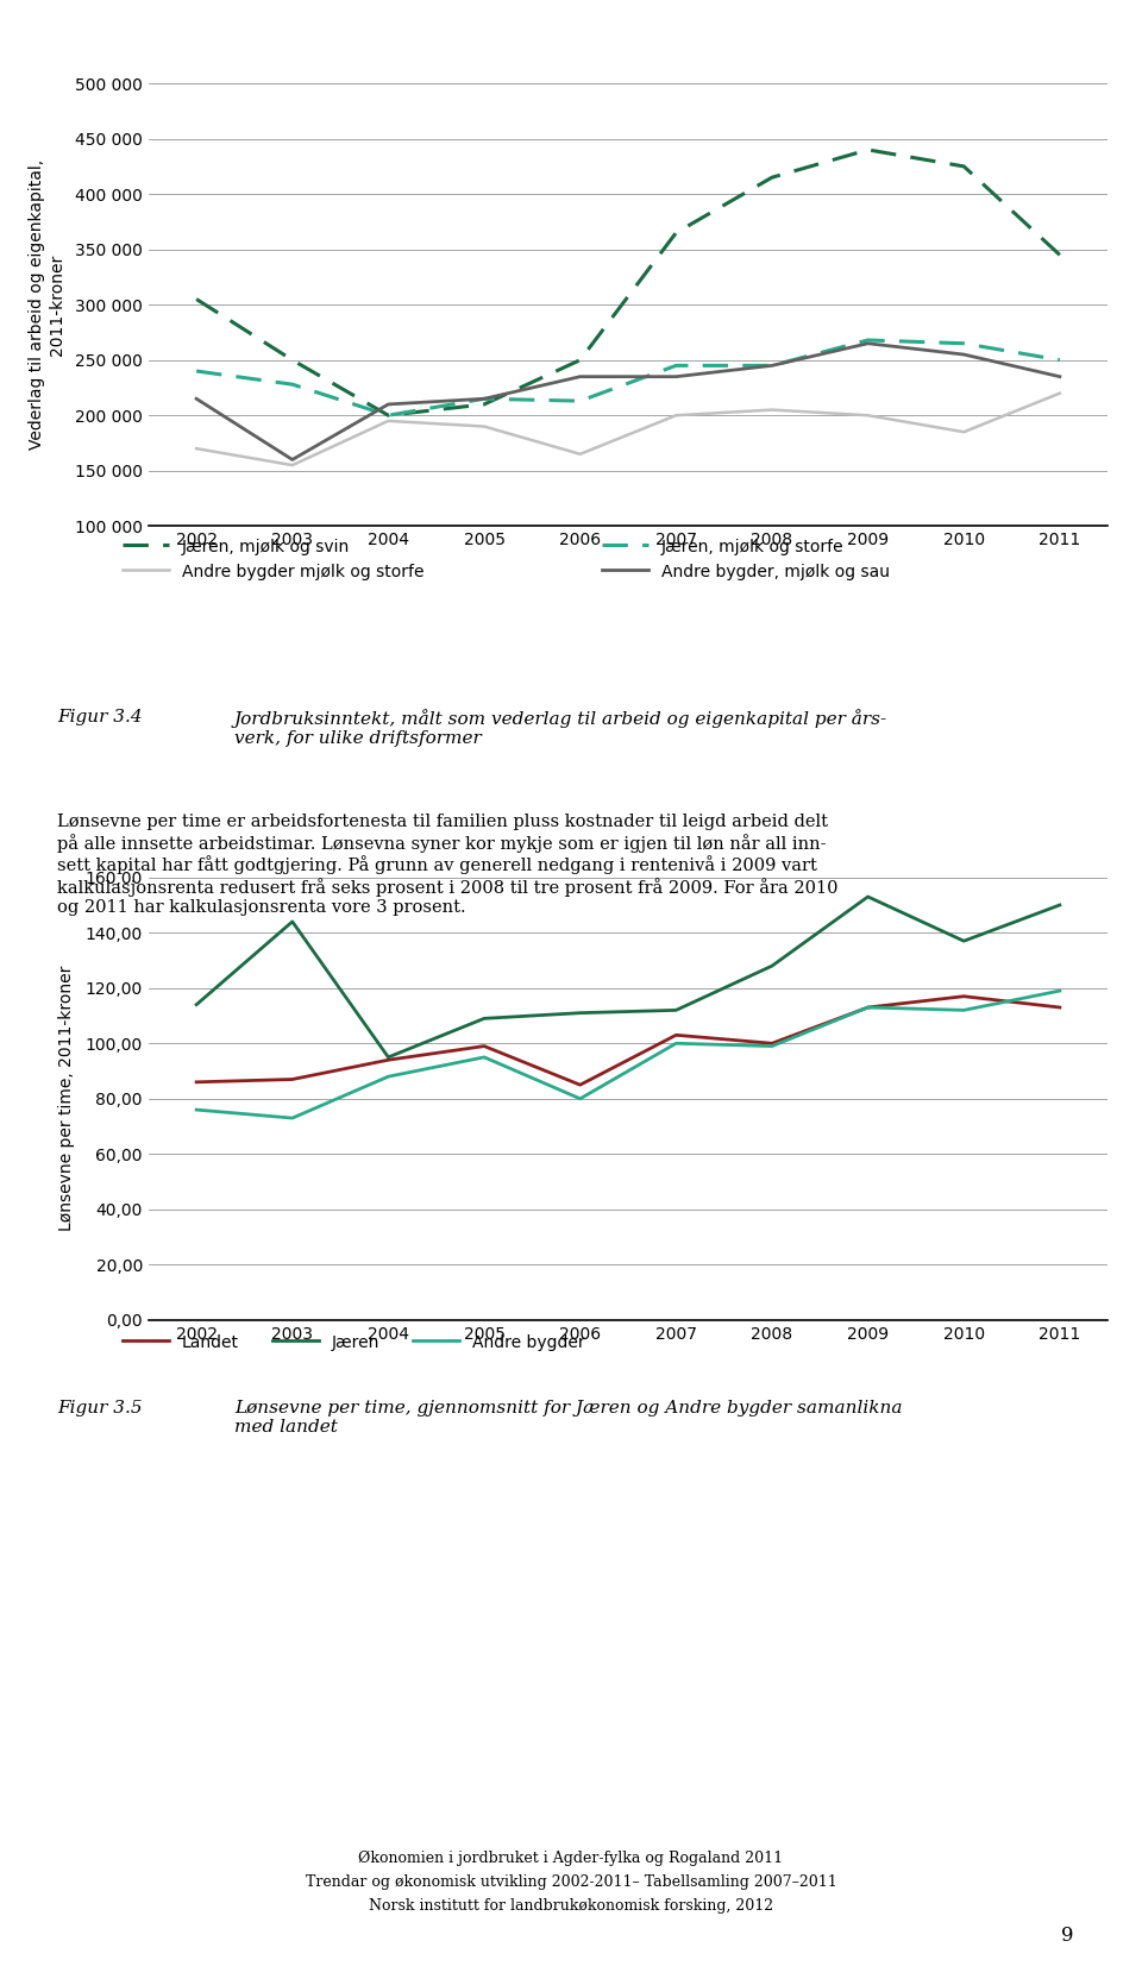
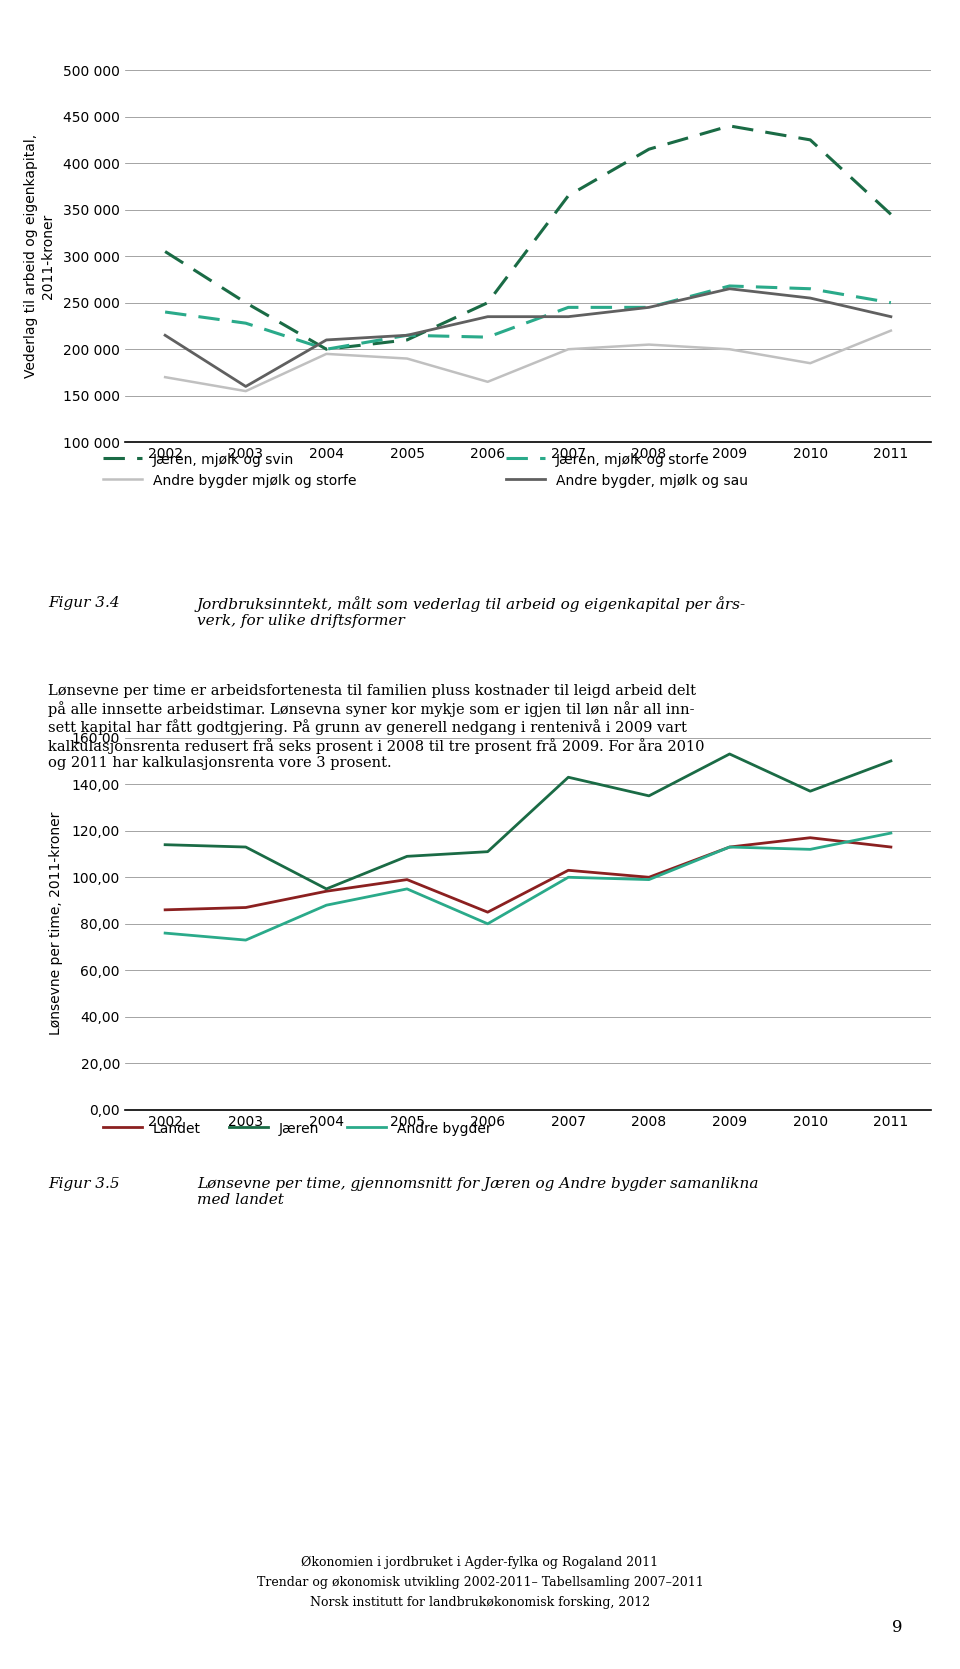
Jæren/2003: 144 -> 113
Jæren/2007: 112 -> 143
Jæren/2008: 128 -> 135
